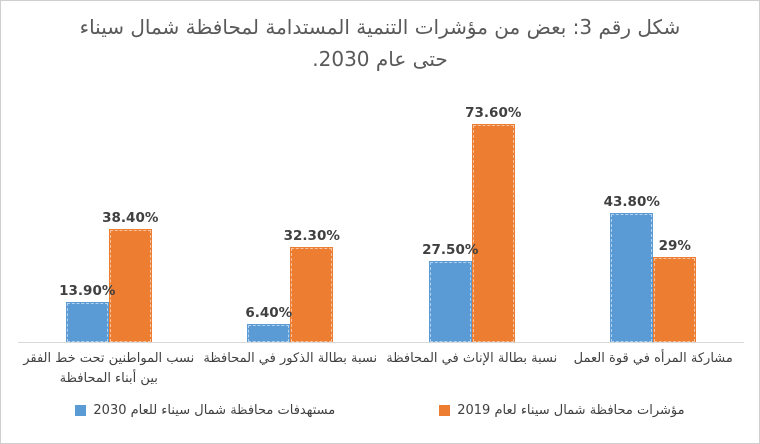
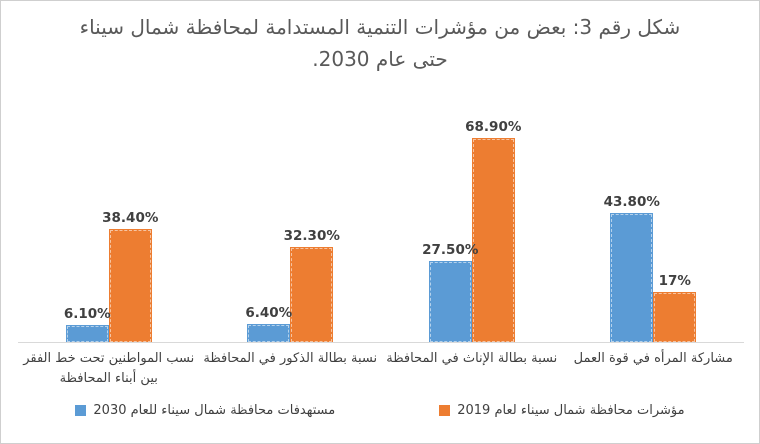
مؤشرات محافظة شمال سيناء لعام 2019/مشاركة المرأه في قوة العمل: 29% -> 17%
مؤشرات محافظة شمال سيناء لعام 2019/نسبة بطالة الإناث في المحافظة: 73.60% -> 68.90%
مستهدفات محافظة شمال سيناء للعام 2030/نسب المواطنين تحت خط الفقر بين أبناء المحافظة: 13.90% -> 6.10%
